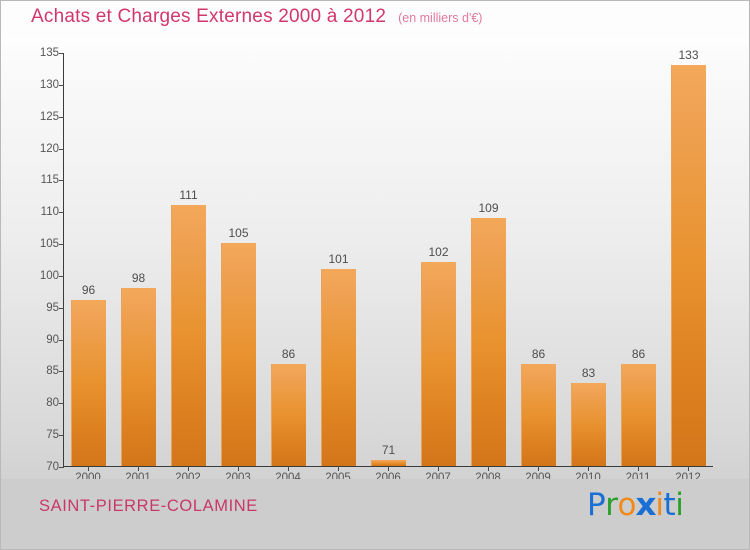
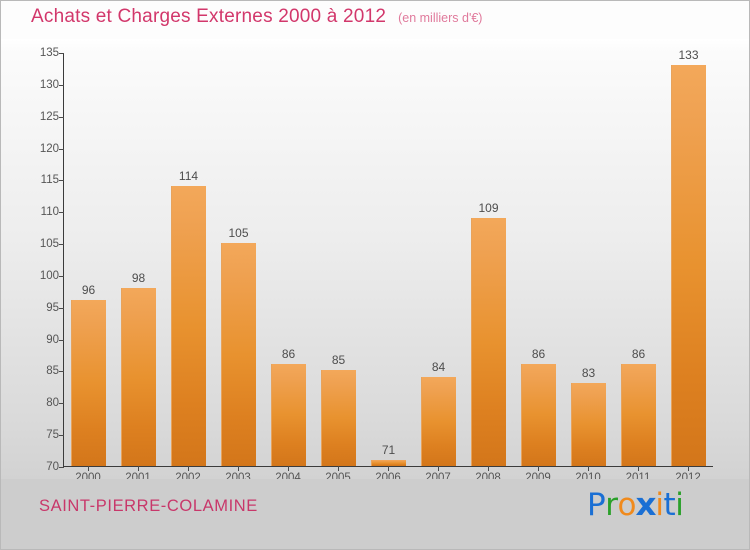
2002: 111 -> 114
2005: 101 -> 85
2007: 102 -> 84
